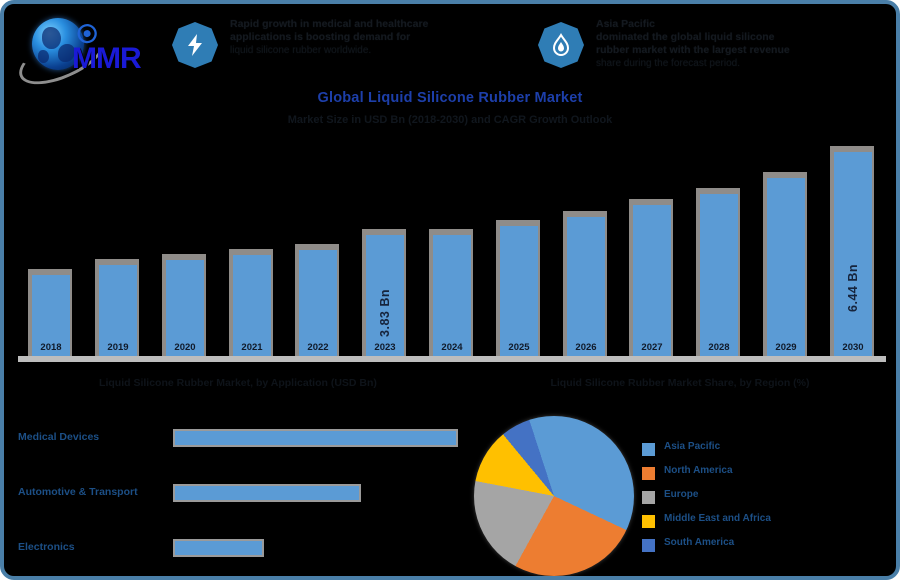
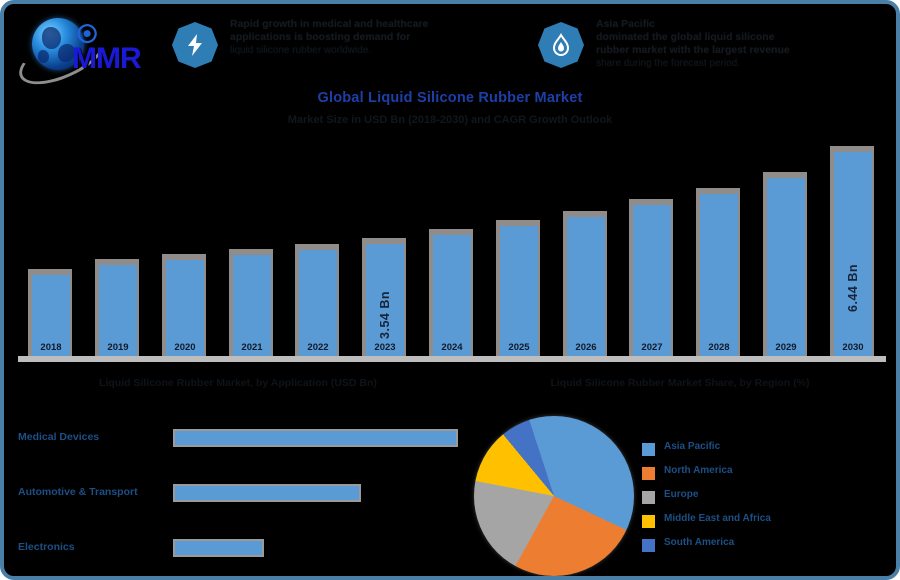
2023: 3.83 -> 3.54
